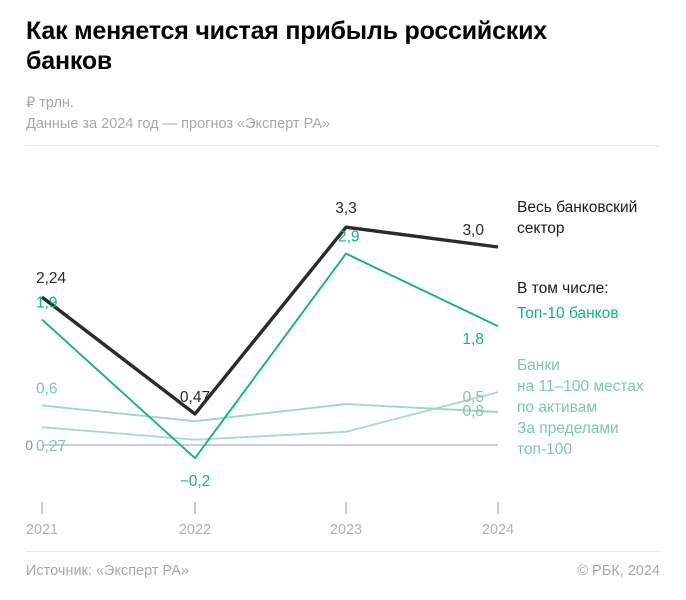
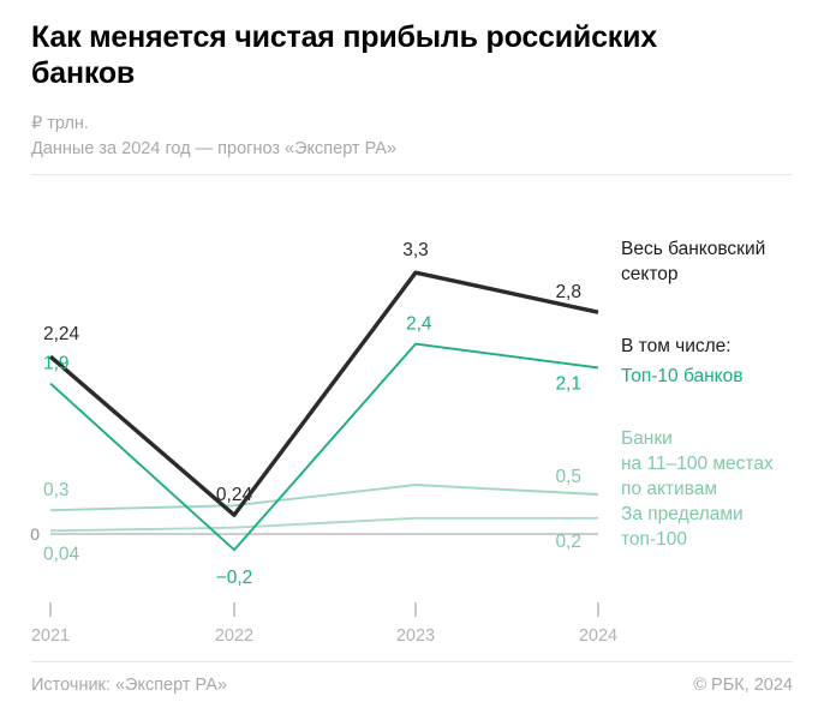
Банки на 11–100 местах по активам/2021: 0,6 -> 0,3
За пределами топ-100/2021: 0,27 -> 0,04
Весь банковский сектор/2022: 0,47 -> 0,24
Топ-10 банков/2023: 2,9 -> 2,4
Весь банковский сектор/2024: 3,0 -> 2,8
Топ-10 банков/2024: 1,8 -> 2,1
За пределами топ-100/2024: 0,8 -> 0,2
